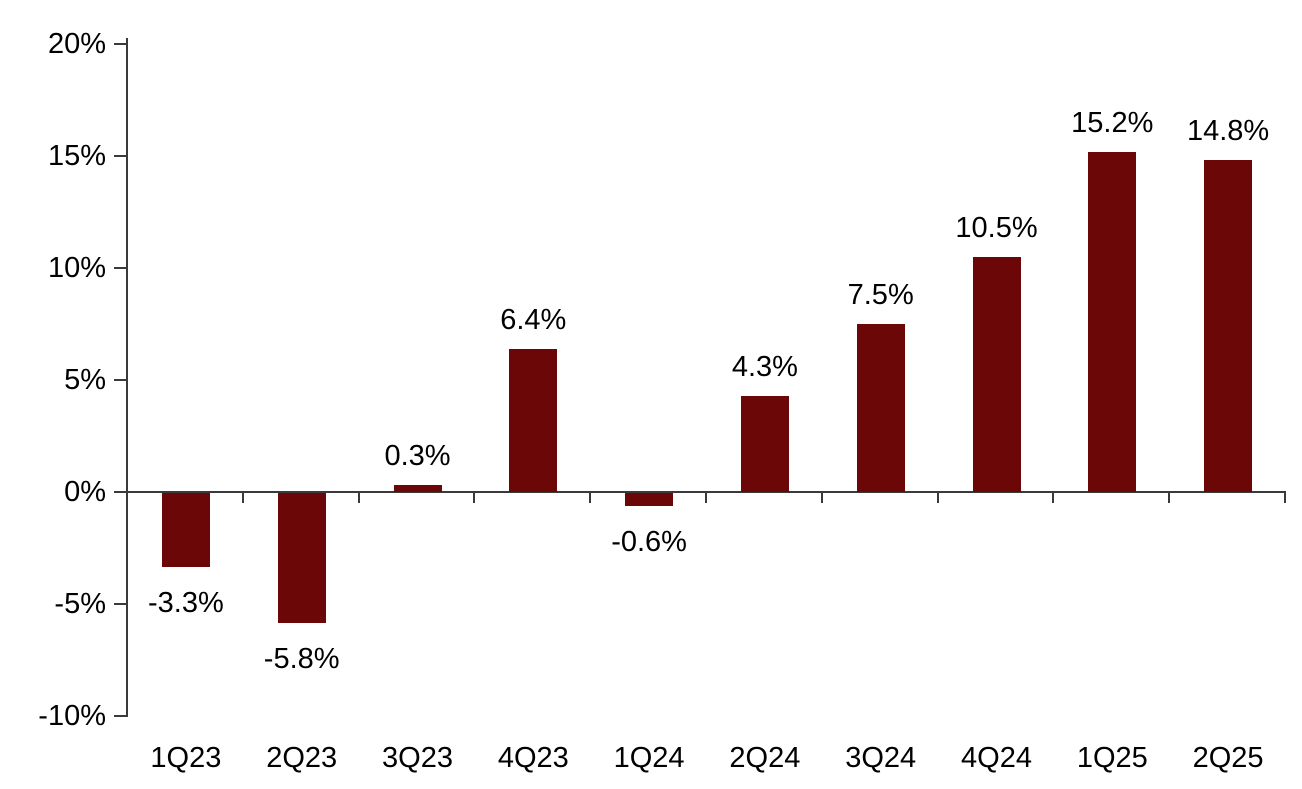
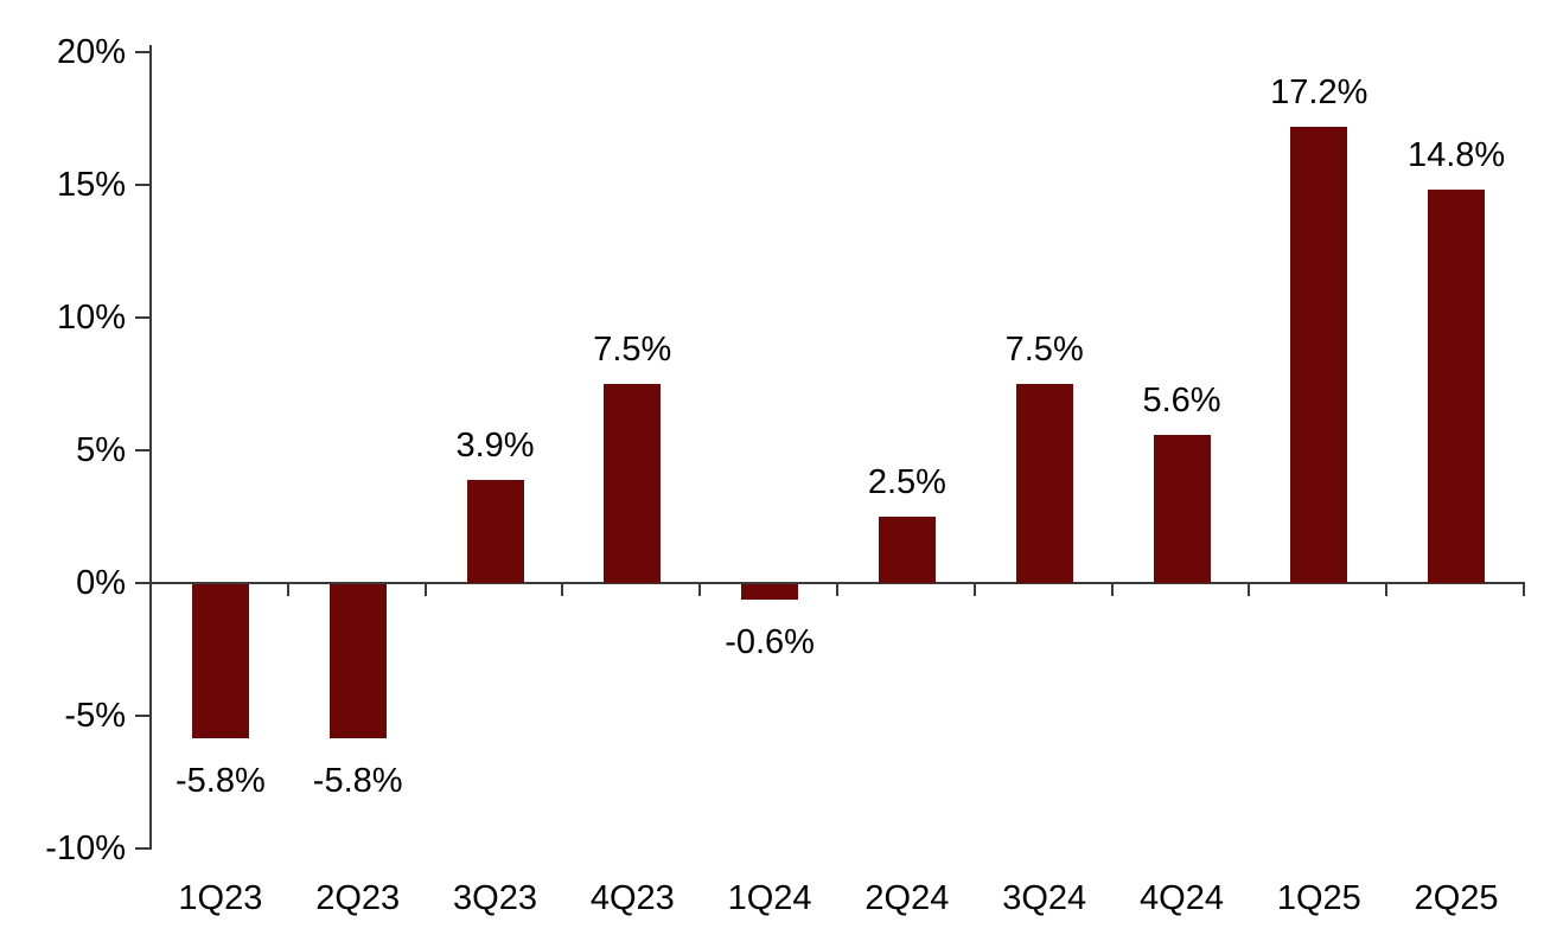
1Q23: -3.3% -> -5.8%
3Q23: 0.3% -> 3.9%
4Q23: 6.4% -> 7.5%
2Q24: 4.3% -> 2.5%
4Q24: 10.5% -> 5.6%
1Q25: 15.2% -> 17.2%
